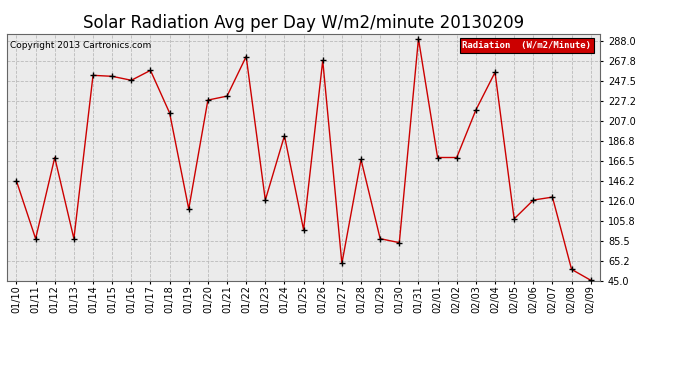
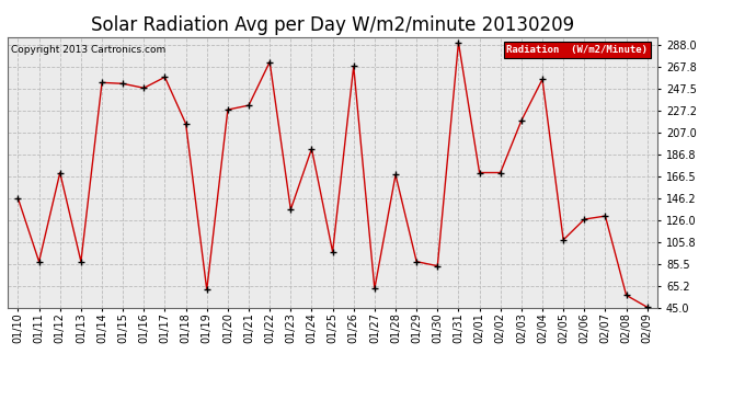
01/19: 118 -> 62
01/23: 127 -> 136
